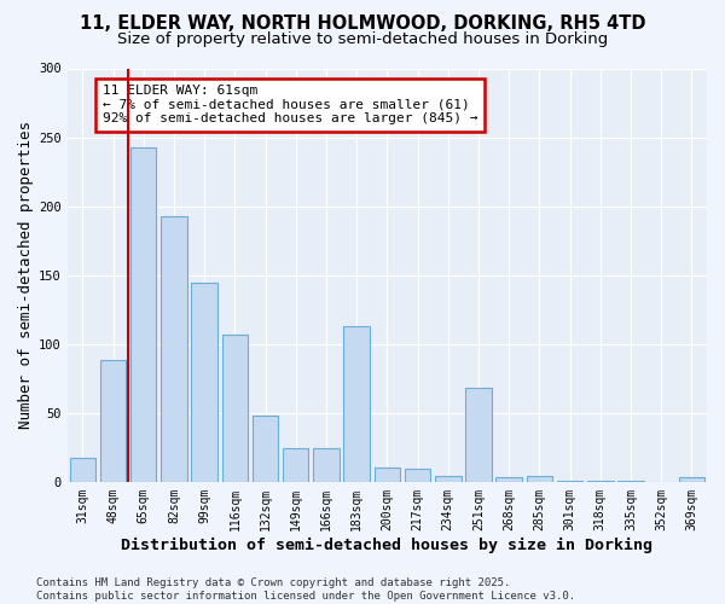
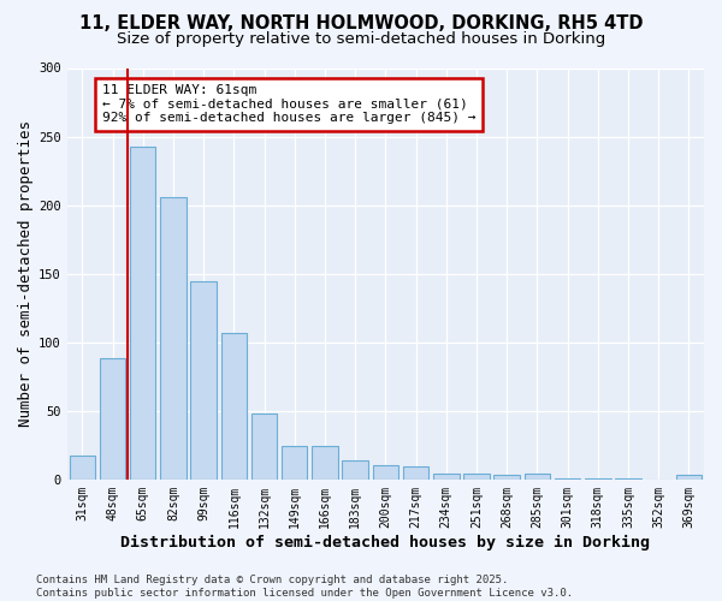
82sqm: 193 -> 206
183sqm: 113 -> 14
251sqm: 68 -> 4
